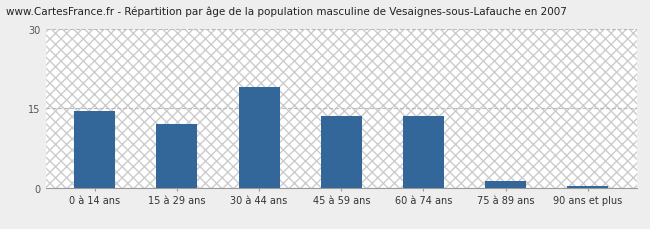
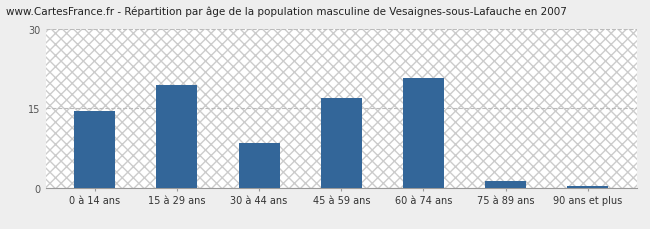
15 à 29 ans: 12.0 -> 19.4
30 à 44 ans: 19.0 -> 8.4
45 à 59 ans: 13.5 -> 17.0
60 à 74 ans: 13.5 -> 20.8
